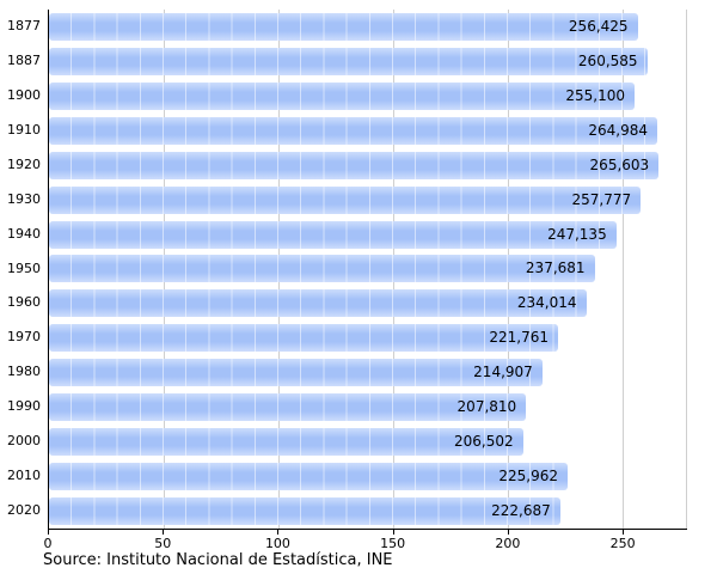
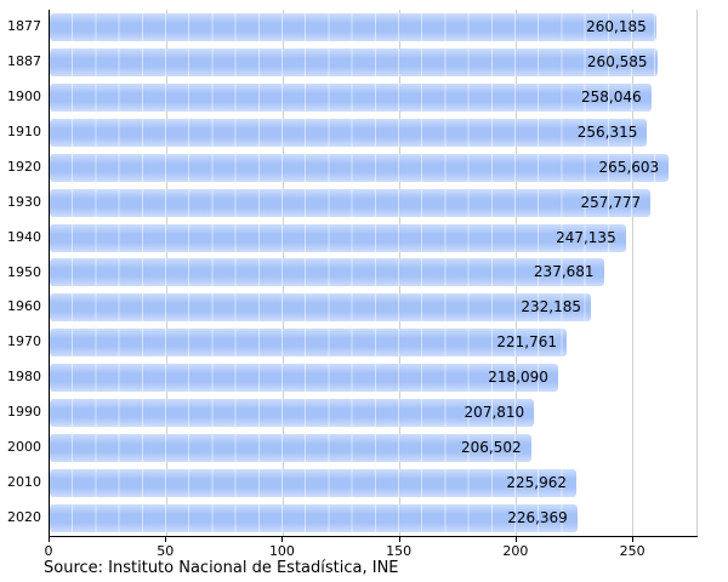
1877: 256,425 -> 260,185
1900: 255,100 -> 258,046
1910: 264,984 -> 256,315
1960: 234,014 -> 232,185
1980: 214,907 -> 218,090
2020: 222,687 -> 226,369
